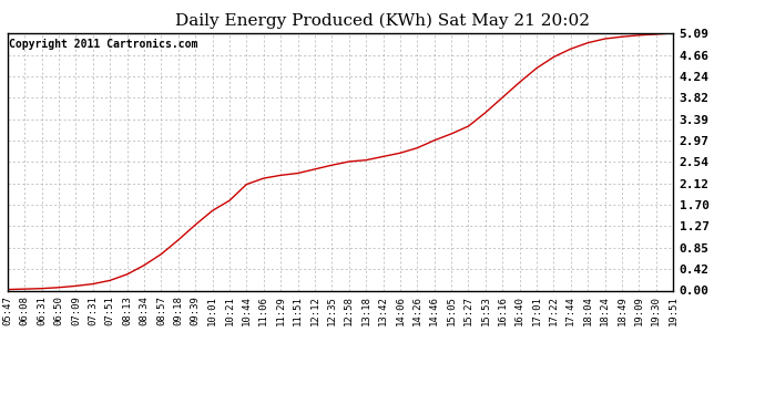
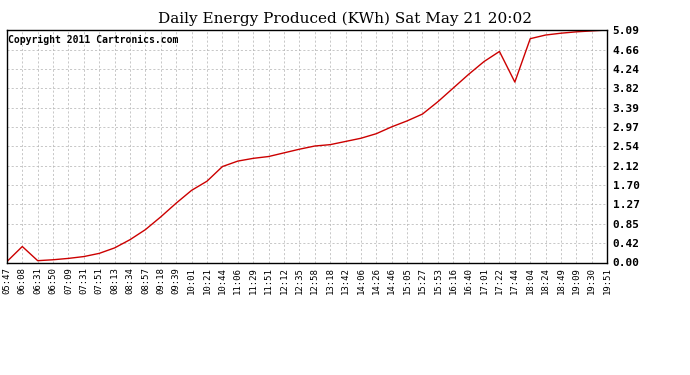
06:08: 0.03 -> 0.35
17:44: 4.78 -> 3.95
